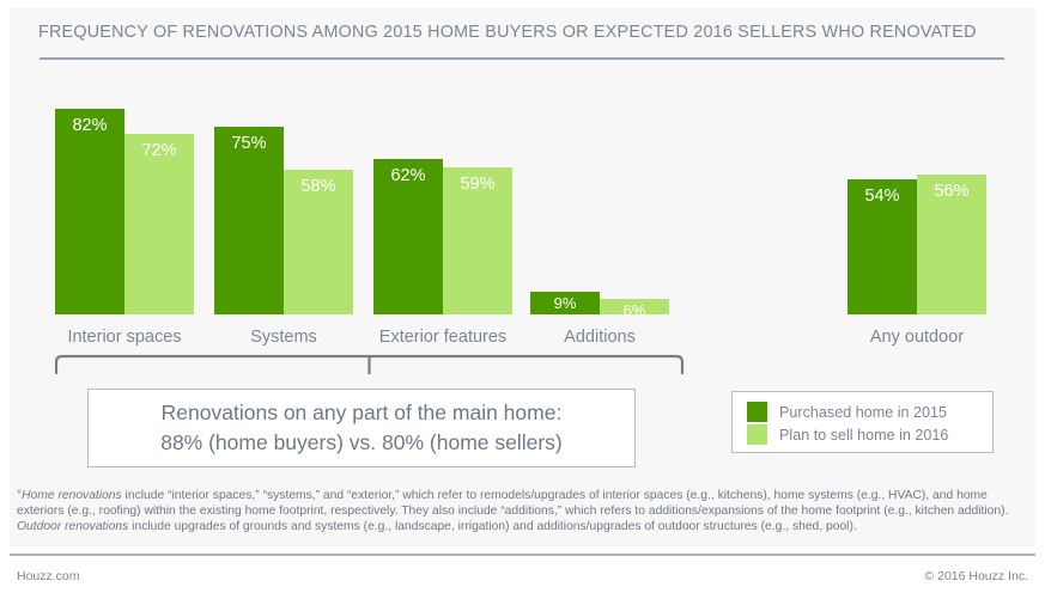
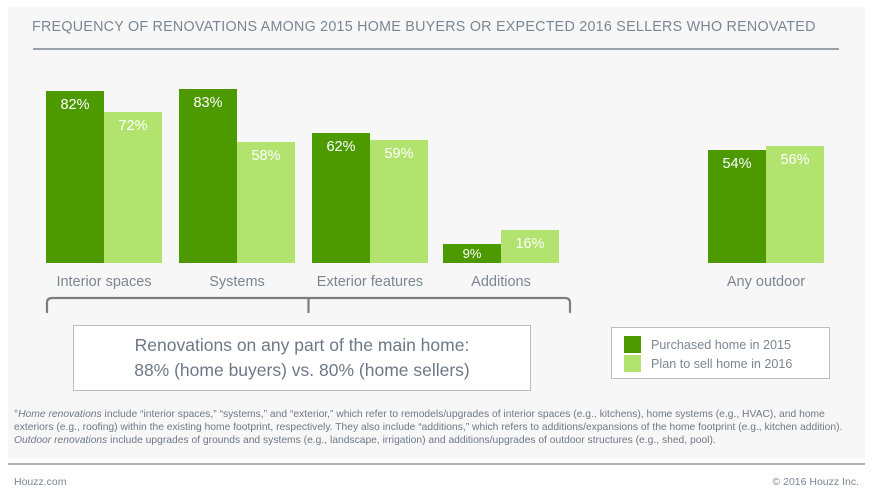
Purchased home in 2015/Systems: 75% -> 83%
Plan to sell home in 2016/Additions: 6% -> 16%
